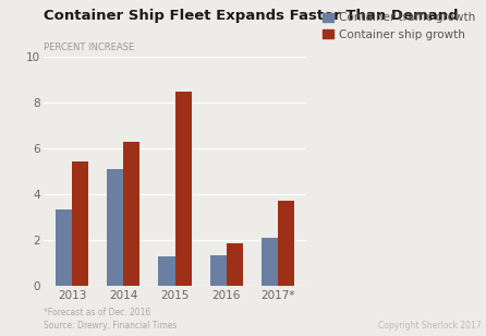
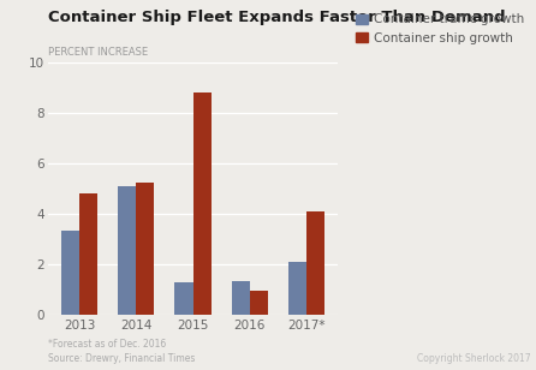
Container ship growth/2013: 5.45 -> 4.80
Container ship growth/2014: 6.30 -> 5.25
Container ship growth/2015: 8.50 -> 8.80
Container ship growth/2016: 1.85 -> 0.95
Container ship growth/2017*: 3.70 -> 4.10
